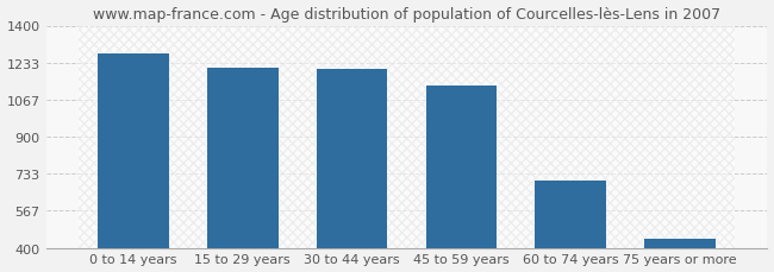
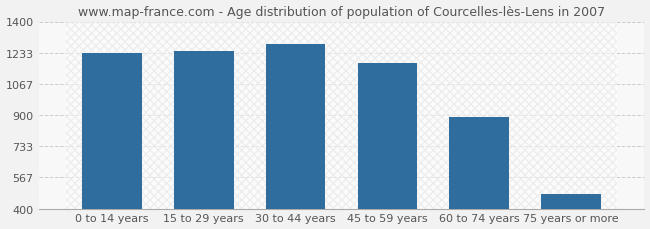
0 to 14 years: 1270 -> 1230
15 to 29 years: 1210 -> 1240
30 to 44 years: 1200 -> 1280
45 to 59 years: 1130 -> 1180
60 to 74 years: 700 -> 890
75 years or more: 440 -> 480
